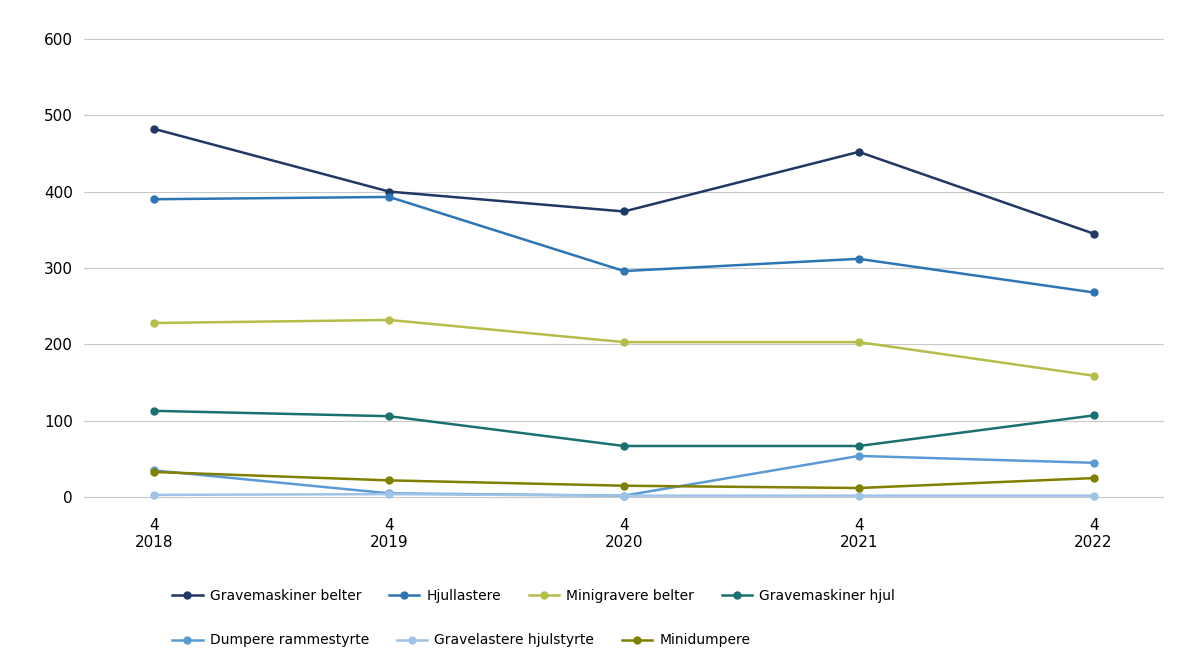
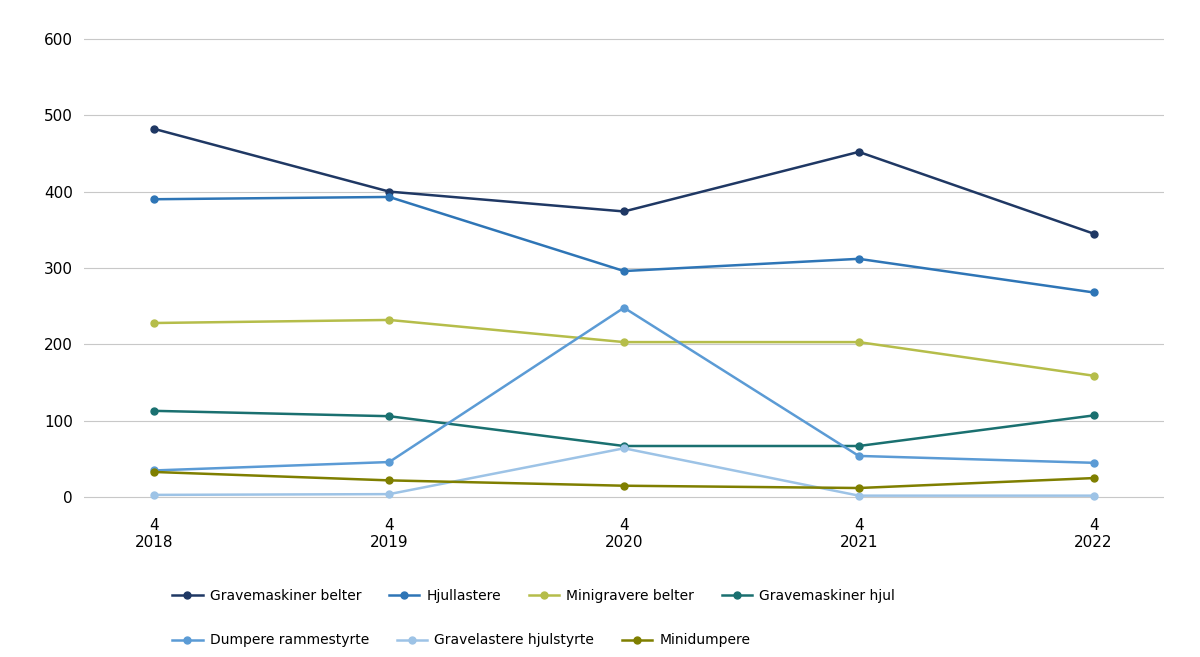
Dumpere rammestyrte/4 2019: 5 -> 46
Dumpere rammestyrte/4 2020: 2 -> 248
Gravelastere hjulstyrte/4 2020: 2 -> 64
